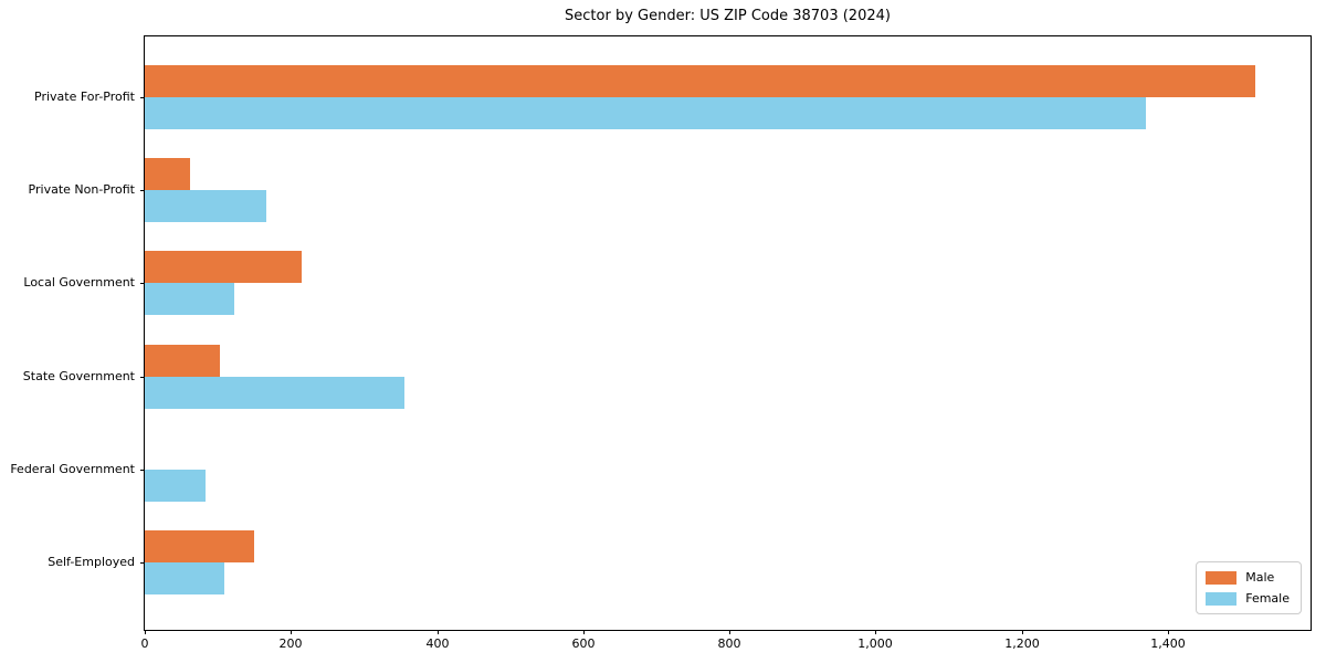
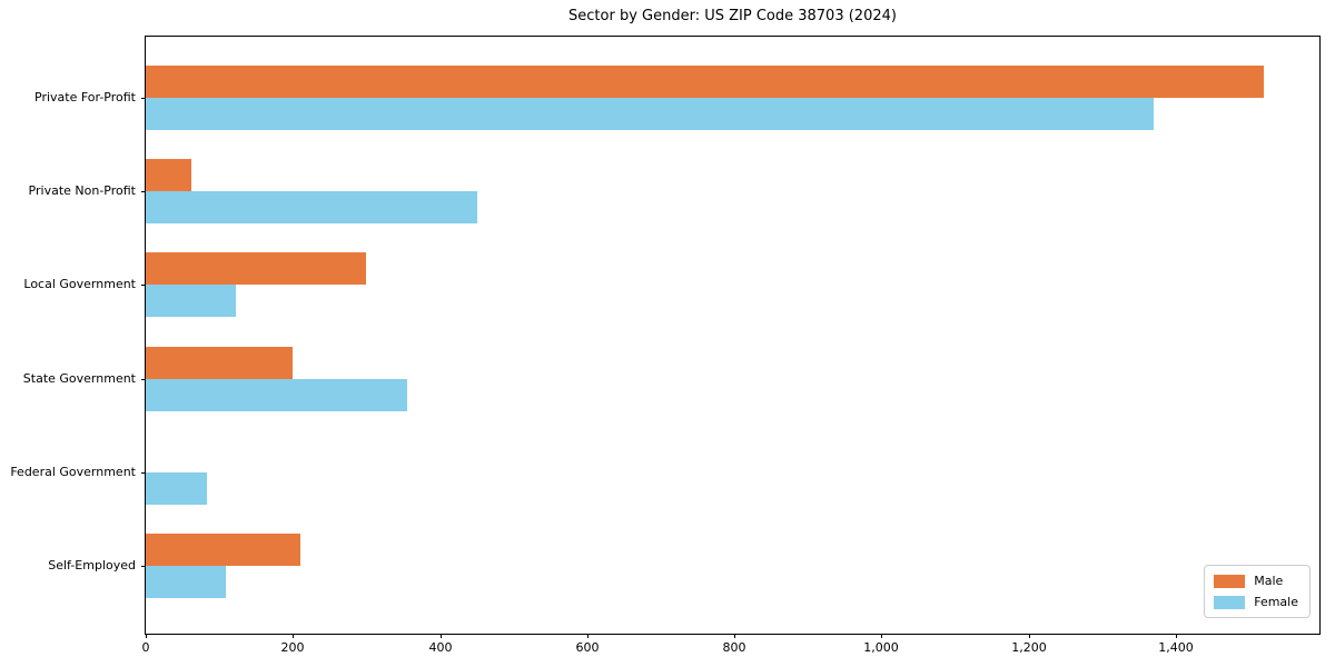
Female/Private Non-Profit: 170 -> 450
Male/Local Government: 220 -> 300
Male/State Government: 100 -> 200
Male/Self-Employed: 150 -> 210
